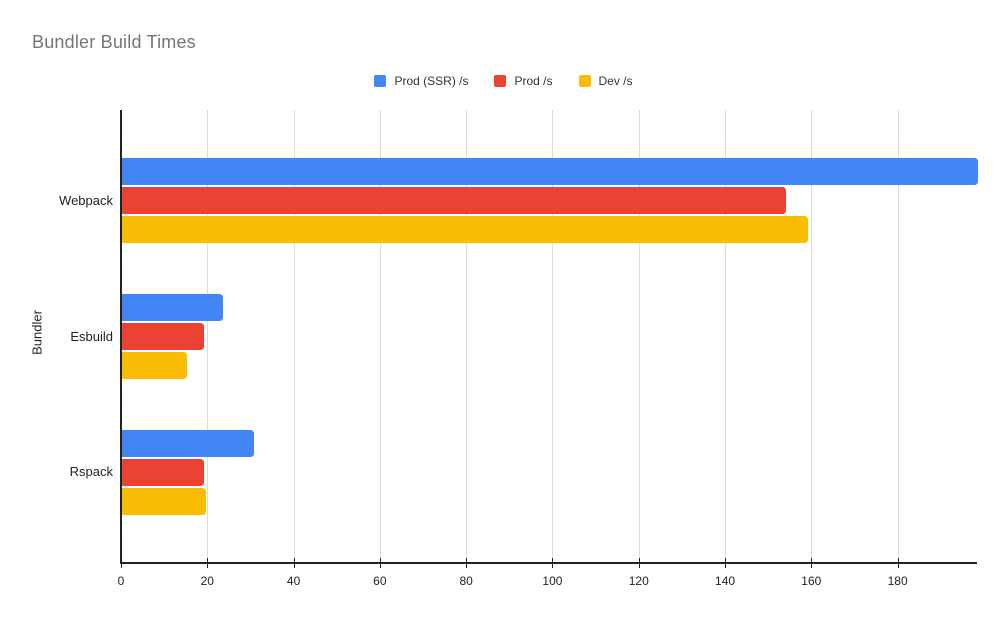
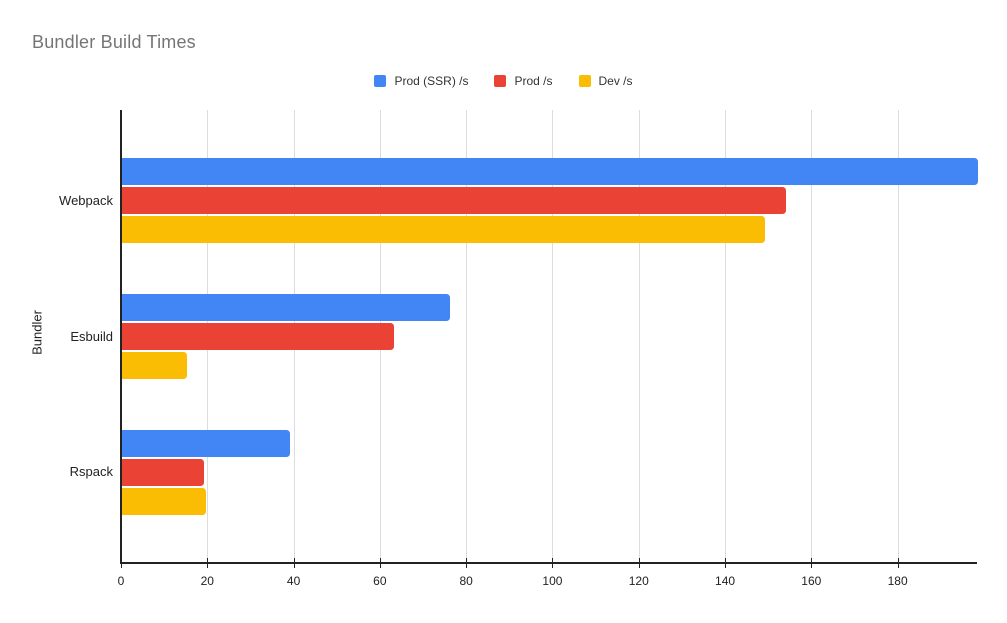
Dev /s/Webpack: 159 -> 149
Prod (SSR) /s/Esbuild: 23 -> 76
Prod /s/Esbuild: 19 -> 63
Prod (SSR) /s/Rspack: 30 -> 39
